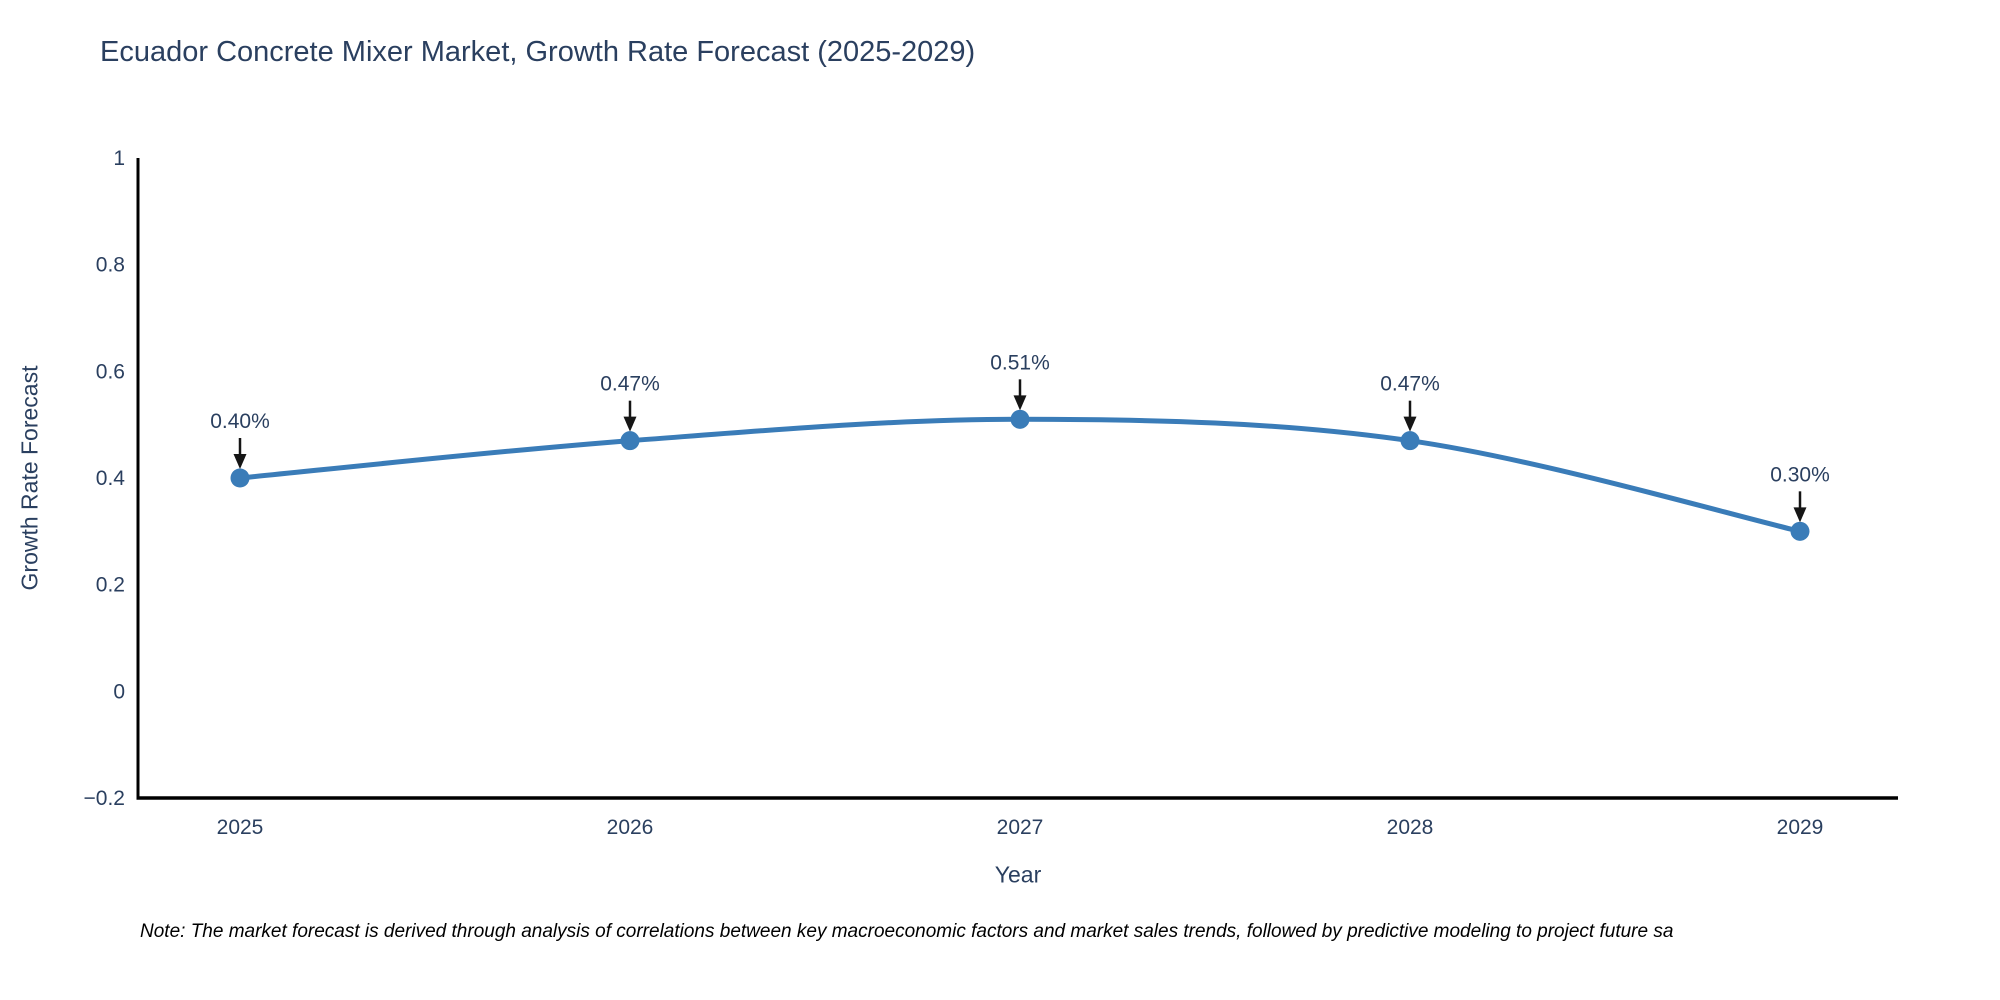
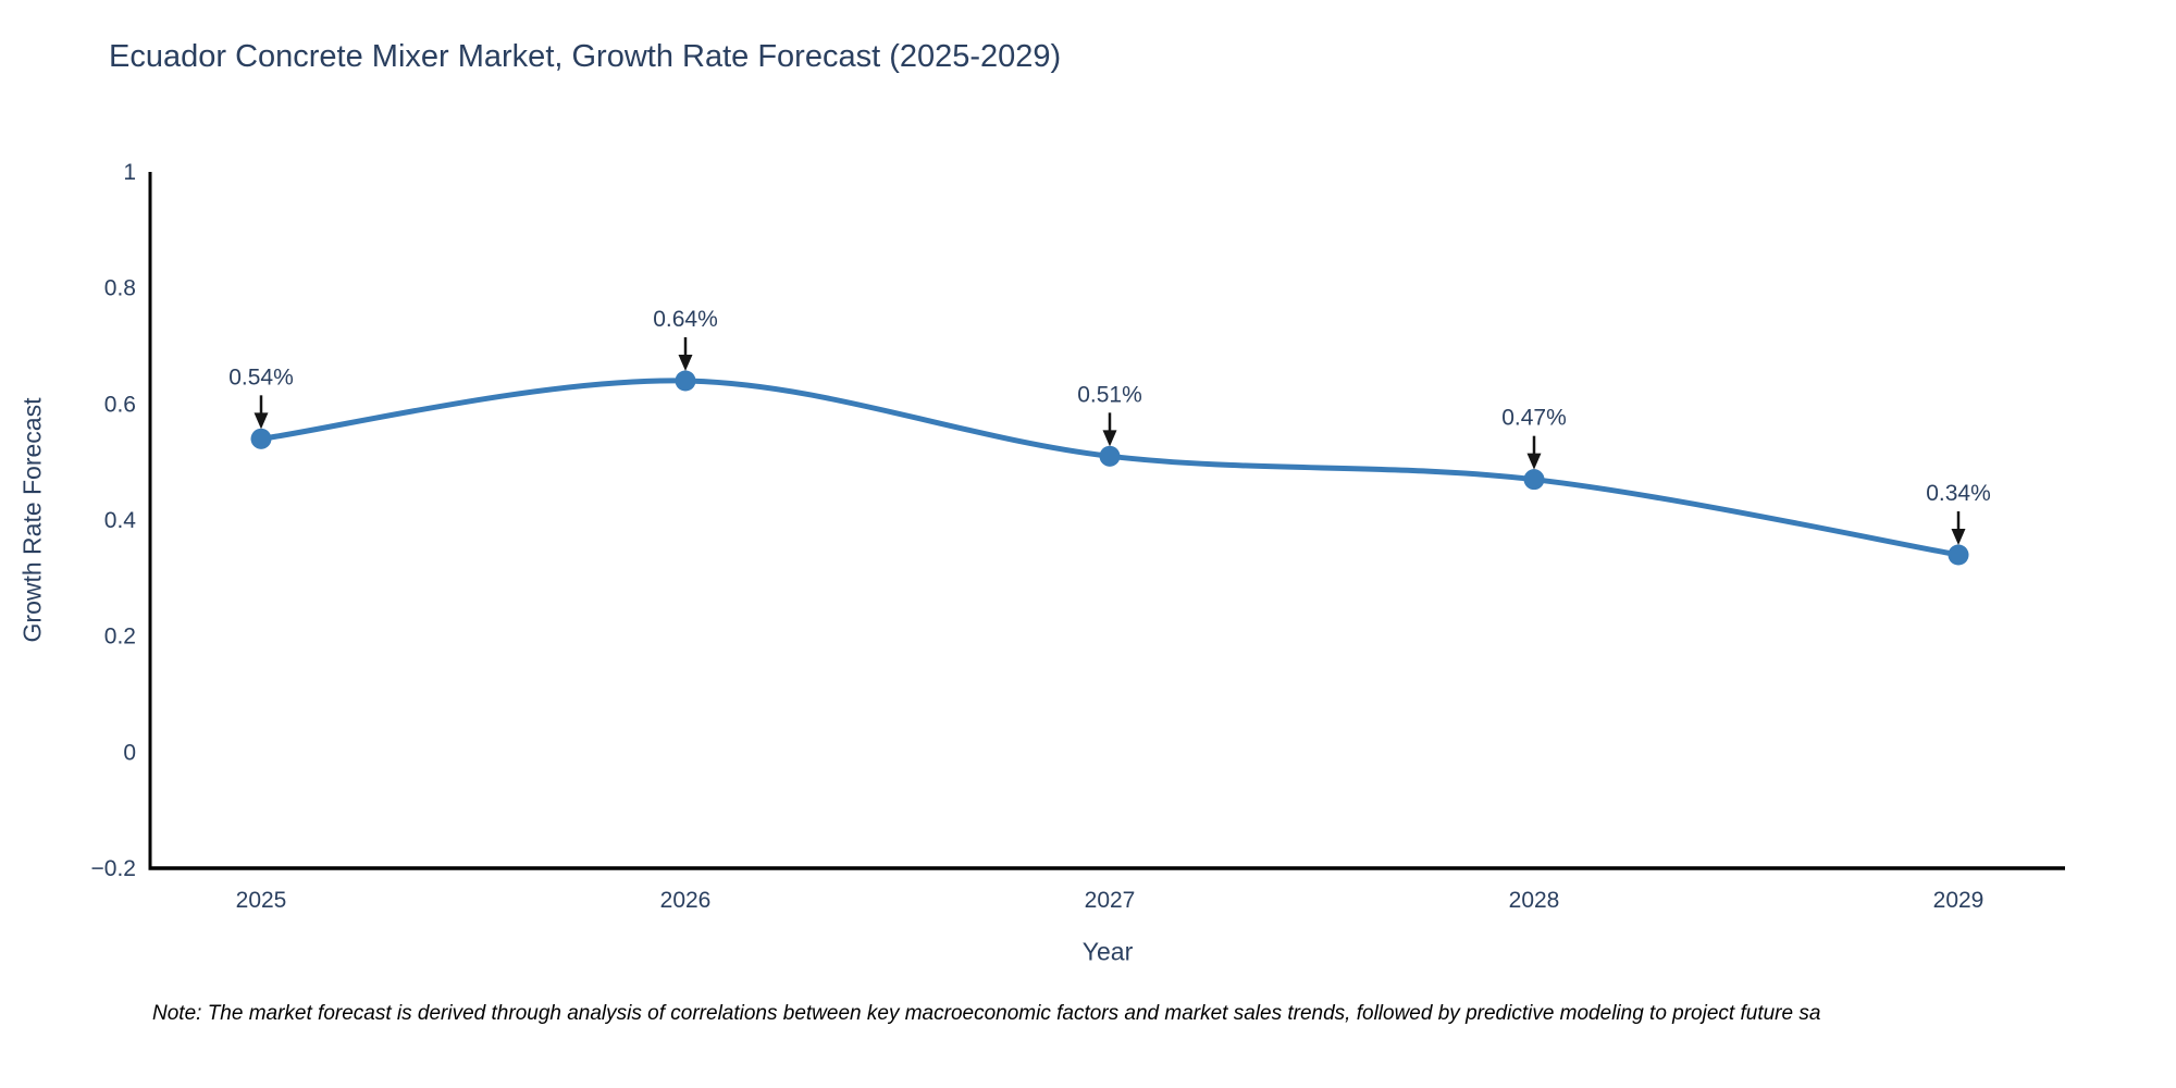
2025: 0.40% -> 0.54%
2026: 0.47% -> 0.64%
2029: 0.30% -> 0.34%
